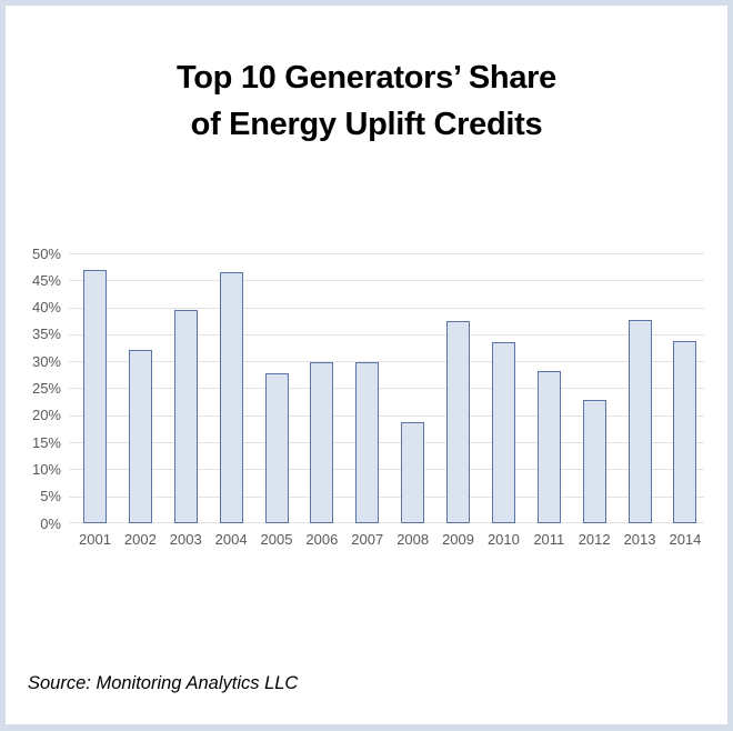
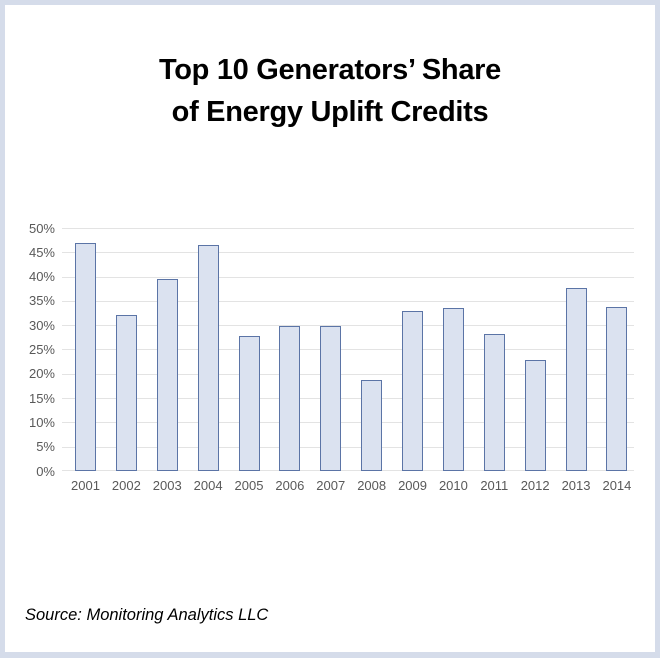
2009: 38% -> 33%
